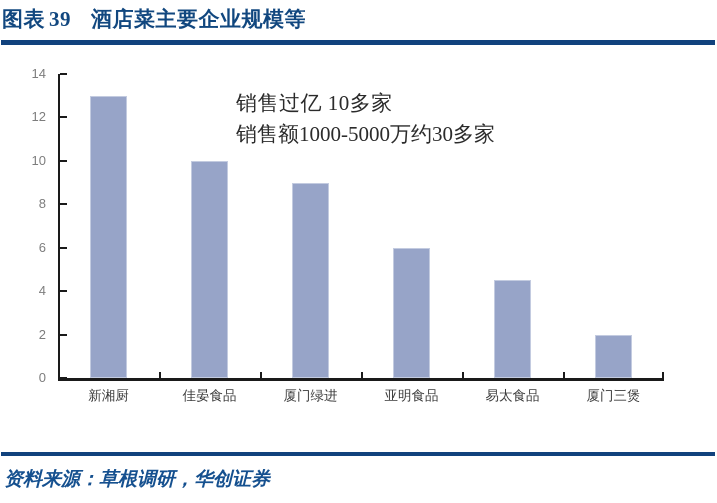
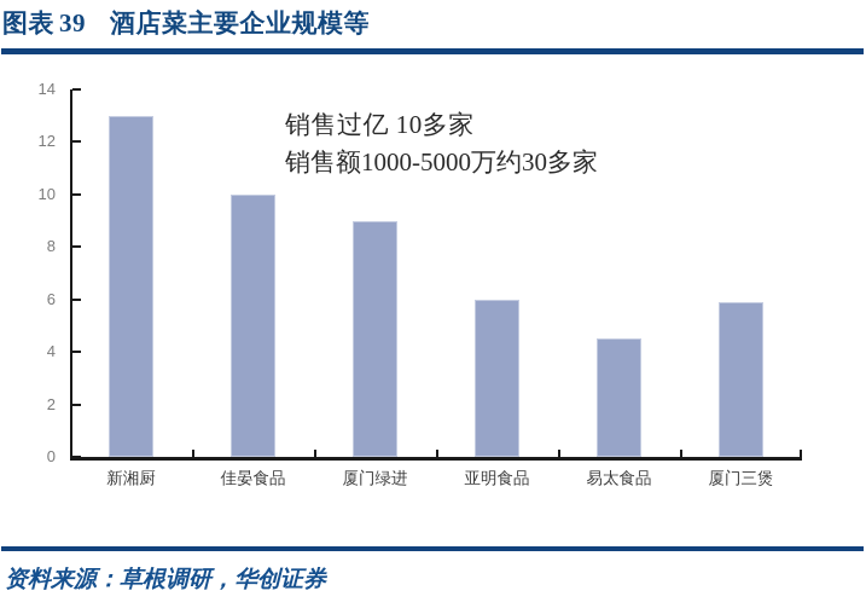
厦门三煲: 2.0 -> 5.9
